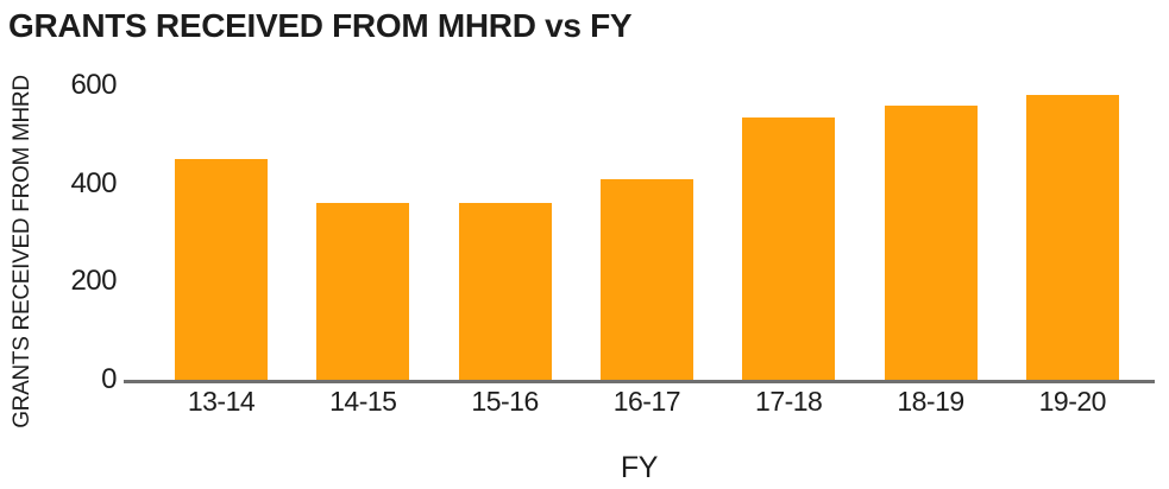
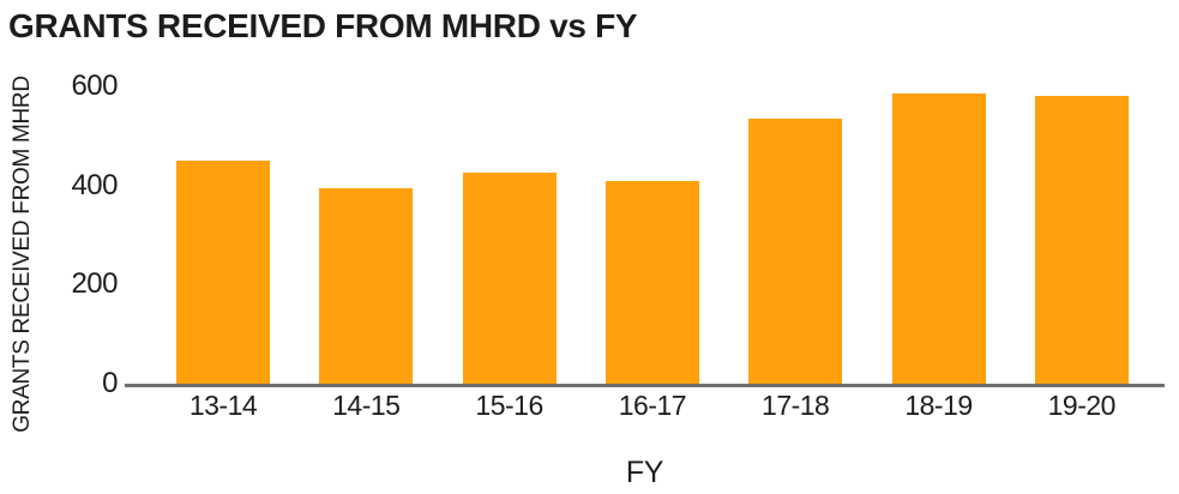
14-15: 360 -> 400
15-16: 360 -> 420
18-19: 560 -> 580
